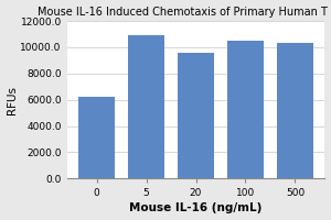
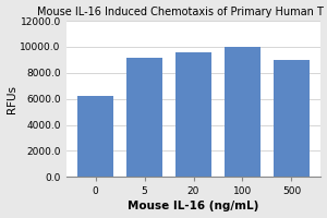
5: 10900 -> 9200
100: 10500 -> 10000
500: 10300 -> 9000
